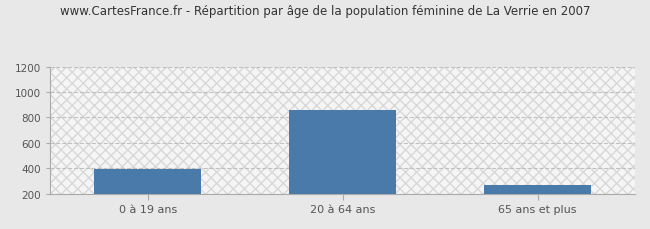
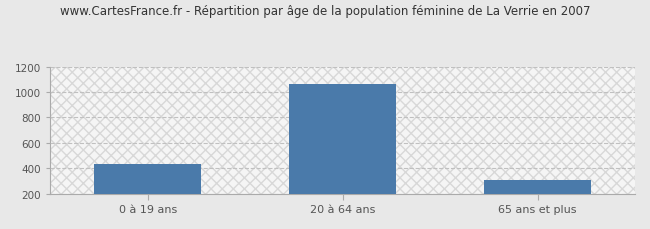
0 à 19 ans: 390 -> 440
20 à 64 ans: 860 -> 1060
65 ans et plus: 270 -> 310
